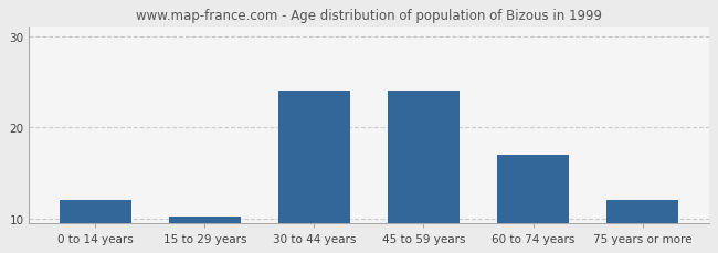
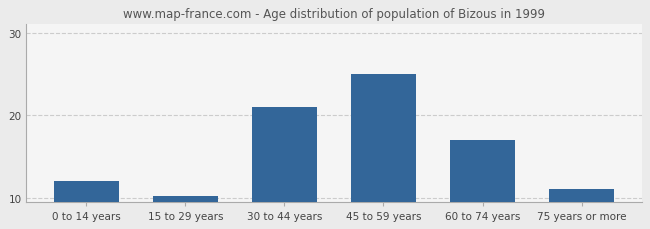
30 to 44 years: 24.0 -> 21.0
45 to 59 years: 24.0 -> 25.0
75 years or more: 12.0 -> 11.0
